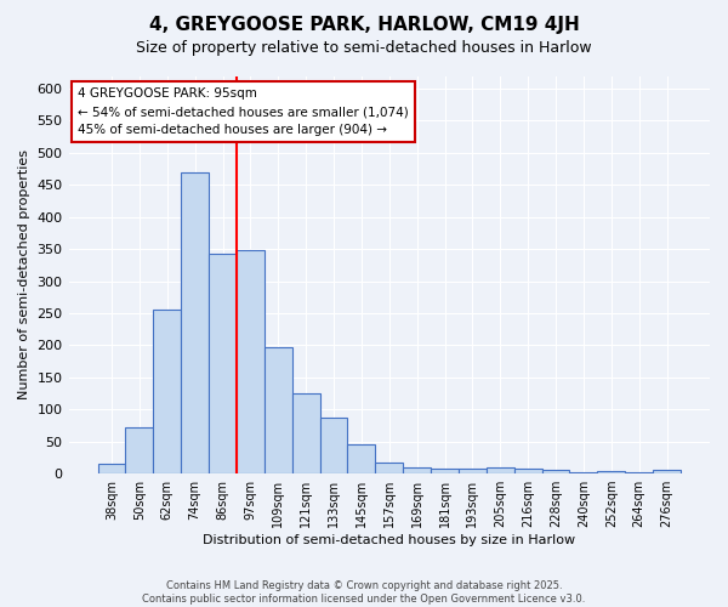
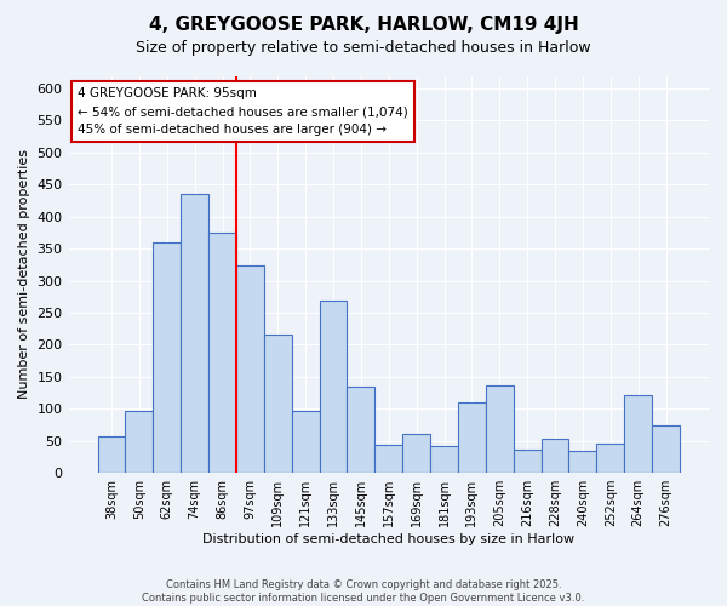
38sqm: 15 -> 56
50sqm: 72 -> 96
62sqm: 255 -> 360
74sqm: 470 -> 436
86sqm: 342 -> 374
97sqm: 348 -> 324
109sqm: 197 -> 216
121sqm: 125 -> 96
133sqm: 88 -> 268
145sqm: 46 -> 134
157sqm: 17 -> 44
169sqm: 9 -> 60
181sqm: 7 -> 42
193sqm: 8 -> 110
205sqm: 10 -> 136
216sqm: 7 -> 36
228sqm: 5 -> 54
240sqm: 2 -> 34
252sqm: 3 -> 46
264sqm: 2 -> 122
276sqm: 5 -> 74
